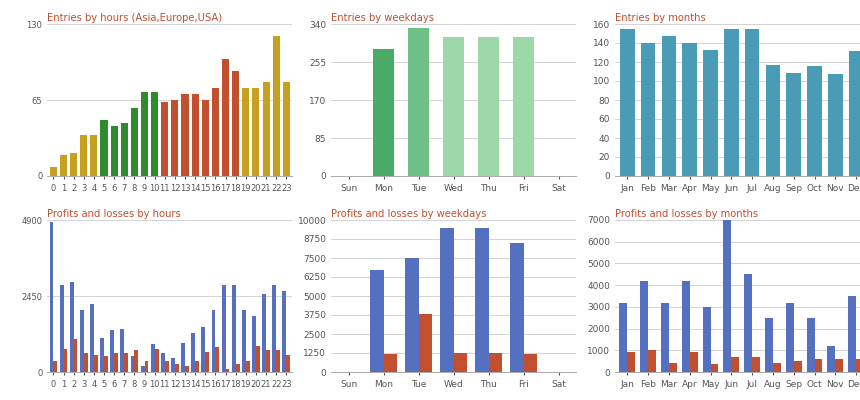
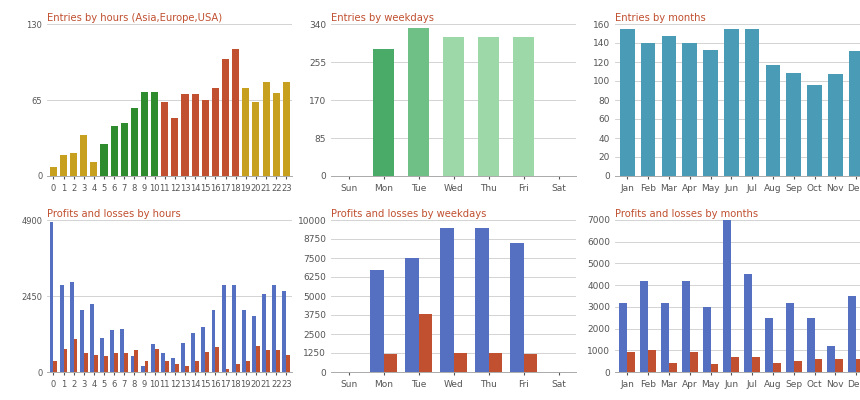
Entries by hours (Asia,Europe,USA)/4: 35 -> 12
Entries by hours (Asia,Europe,USA)/5: 48 -> 27
Entries by hours (Asia,Europe,USA)/12: 65 -> 50
Entries by hours (Asia,Europe,USA)/18: 90 -> 109
Entries by hours (Asia,Europe,USA)/20: 75 -> 63
Entries by hours (Asia,Europe,USA)/22: 120 -> 71
Entries by months/Oct: 116 -> 96
